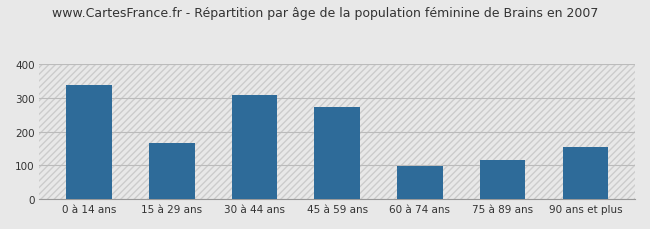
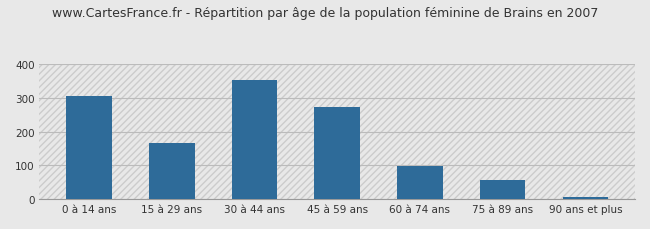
0 à 14 ans: 340 -> 307
30 à 44 ans: 310 -> 354
75 à 89 ans: 115 -> 58
90 ans et plus: 155 -> 5
